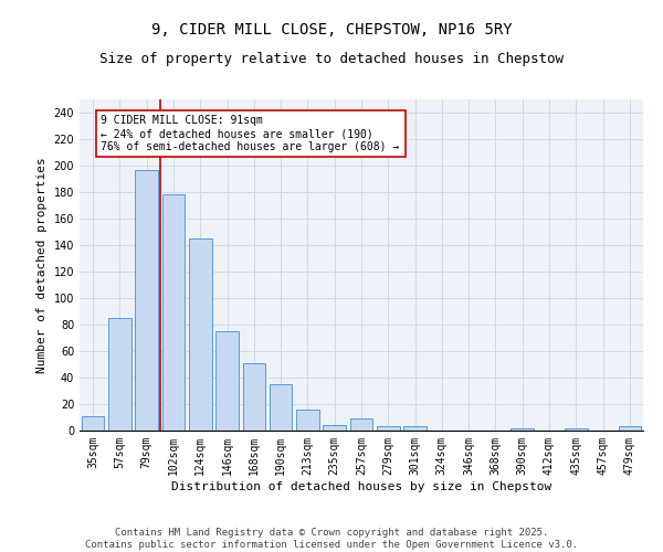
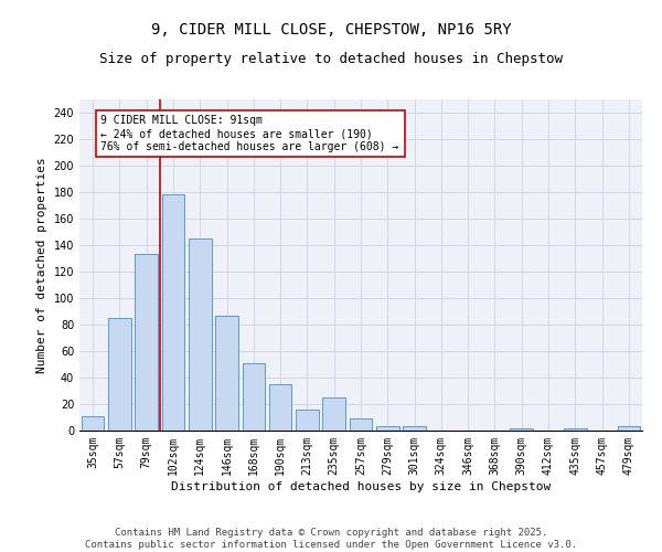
79sqm: 197 -> 133
146sqm: 75 -> 87
235sqm: 4 -> 25
